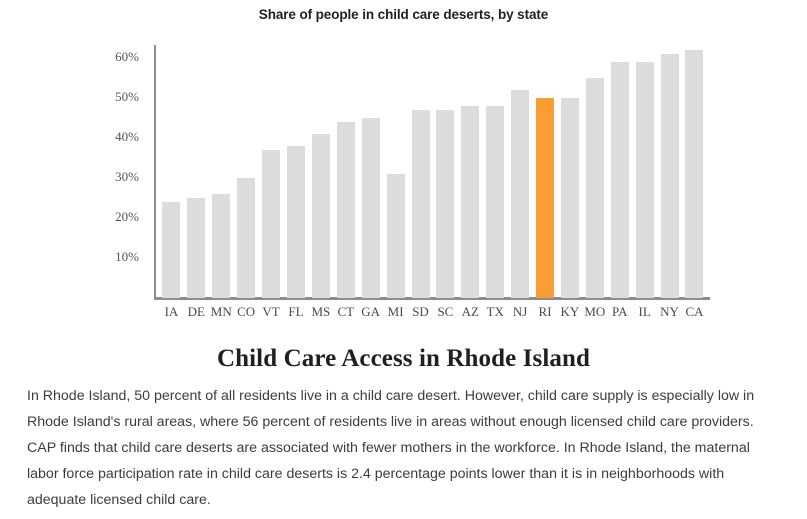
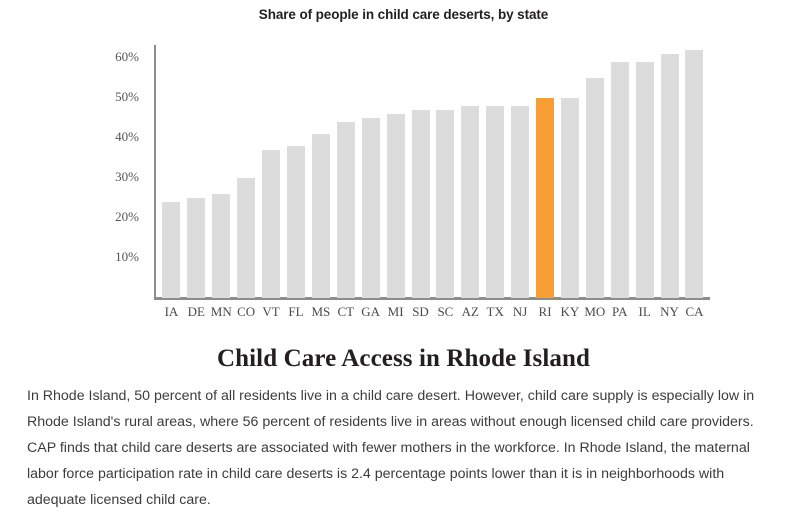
MI: 31% -> 46%
NJ: 52% -> 48%
